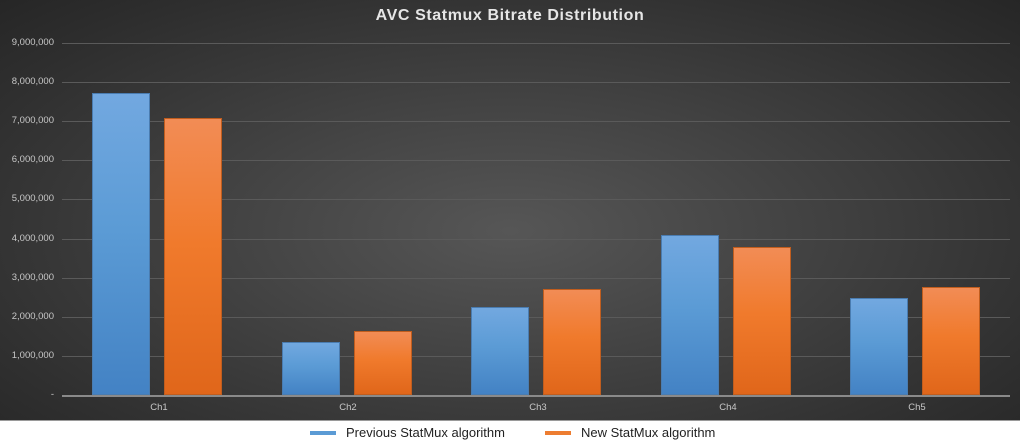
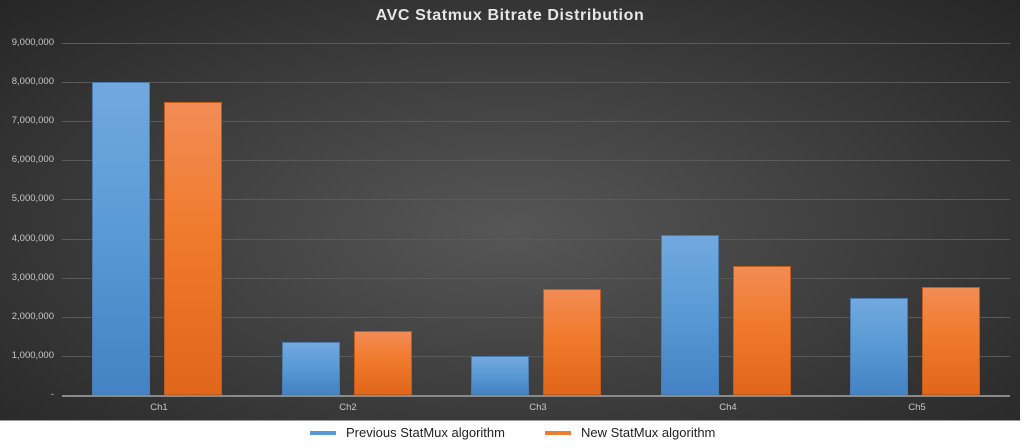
Previous StatMux algorithm/Ch1: 7700000 -> 8000000
New StatMux algorithm/Ch1: 7100000 -> 7500000
Previous StatMux algorithm/Ch3: 2200000 -> 1000000
New StatMux algorithm/Ch4: 3800000 -> 3300000
